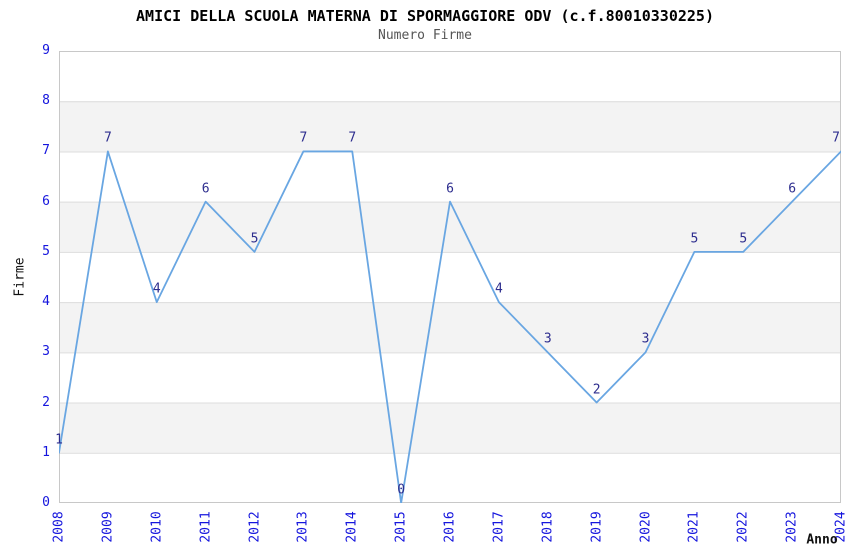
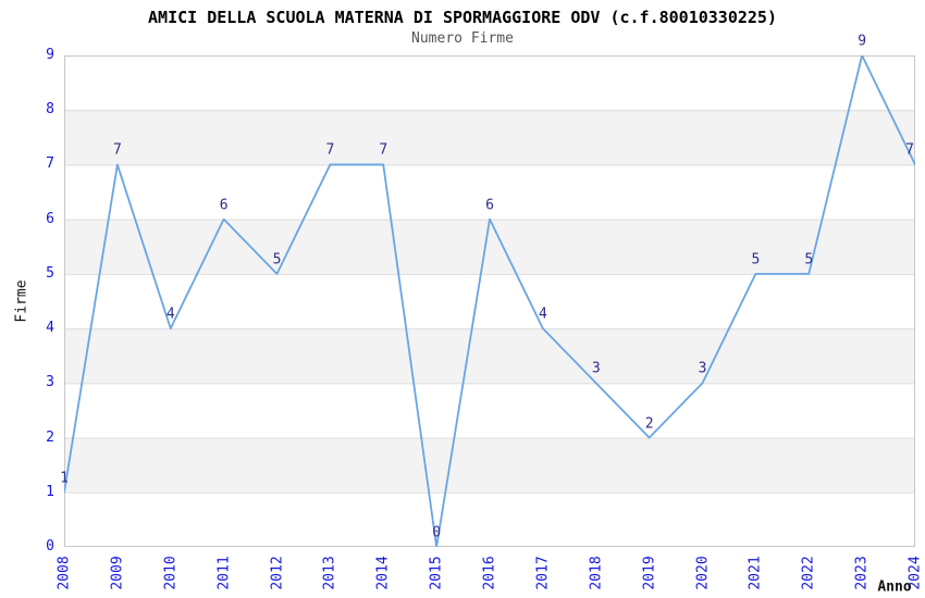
2023: 6 -> 9
